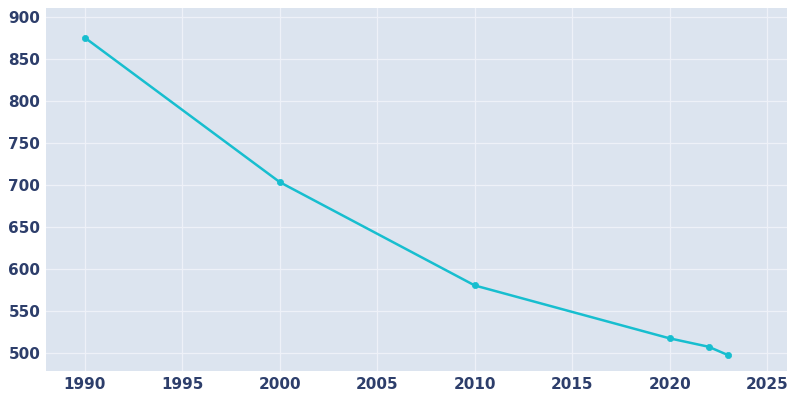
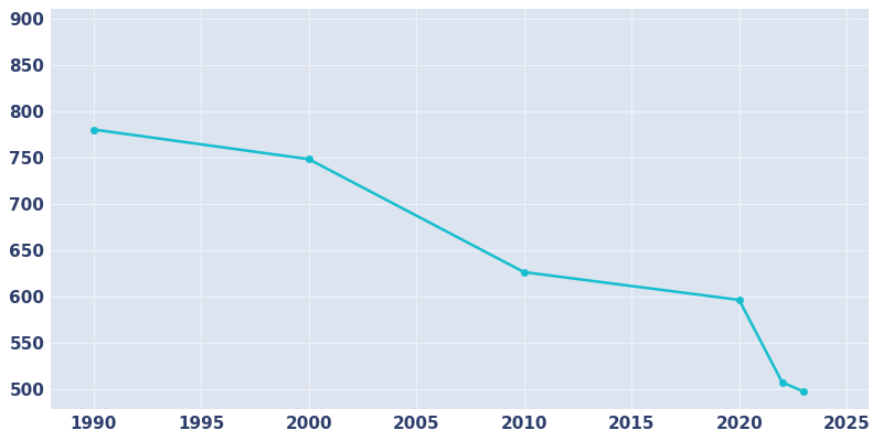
1990: 875 -> 780
2000: 703 -> 748
2010: 580 -> 626
2020: 517 -> 596
